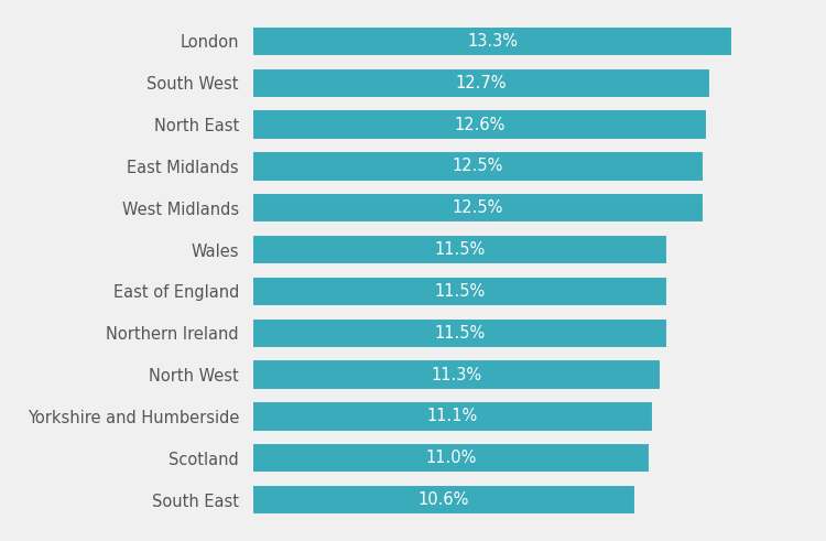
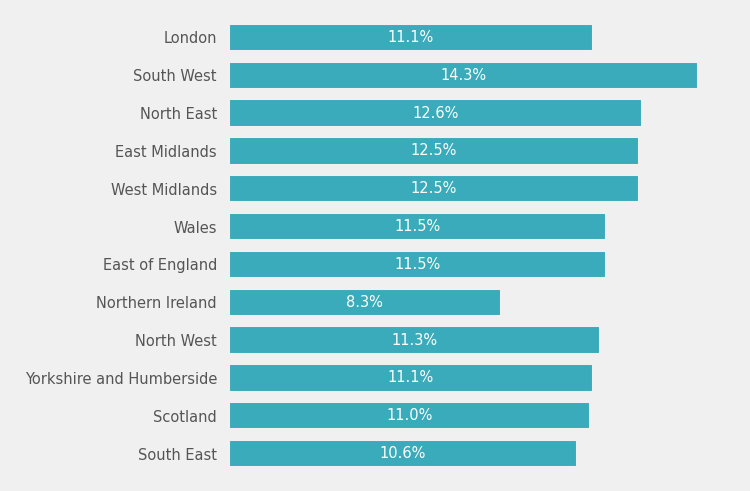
London: 13.3% -> 11.1%
South West: 12.7% -> 14.3%
Northern Ireland: 11.5% -> 8.3%
